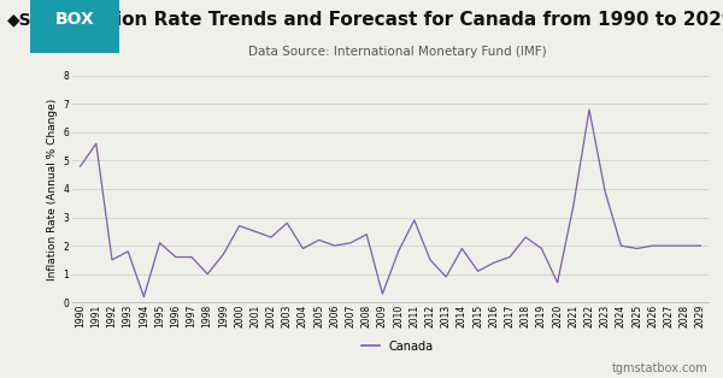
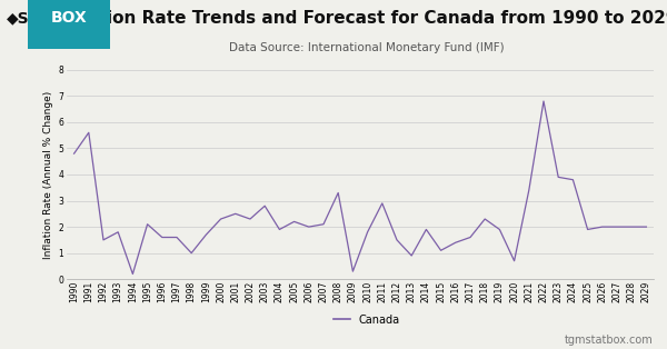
2000: 2.7 -> 2.3
2008: 2.4 -> 3.3
2024: 2.0 -> 3.8
